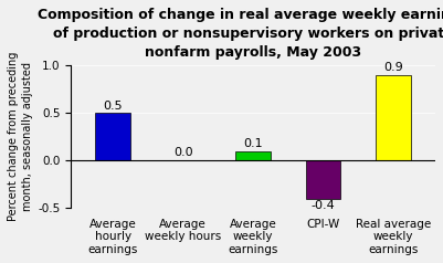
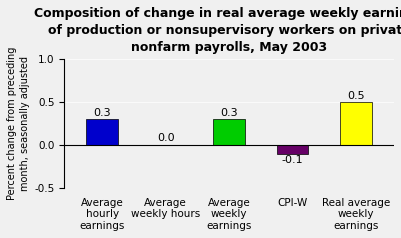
Average hourly earnings: 0.5 -> 0.3
Average weekly earnings: 0.1 -> 0.3
CPI-W: -0.4 -> -0.1
Real average weekly earnings: 0.9 -> 0.5
